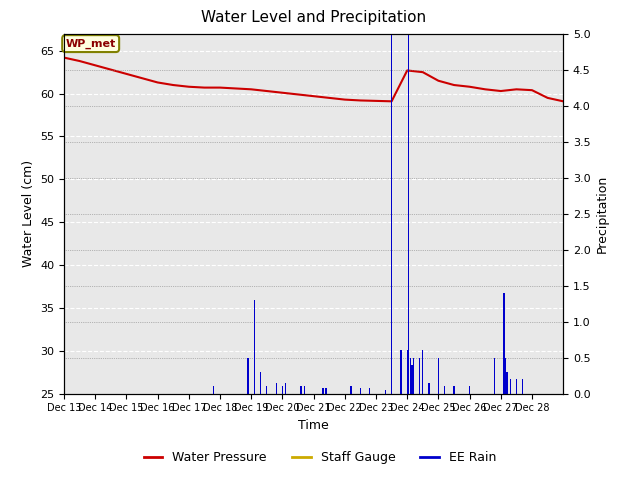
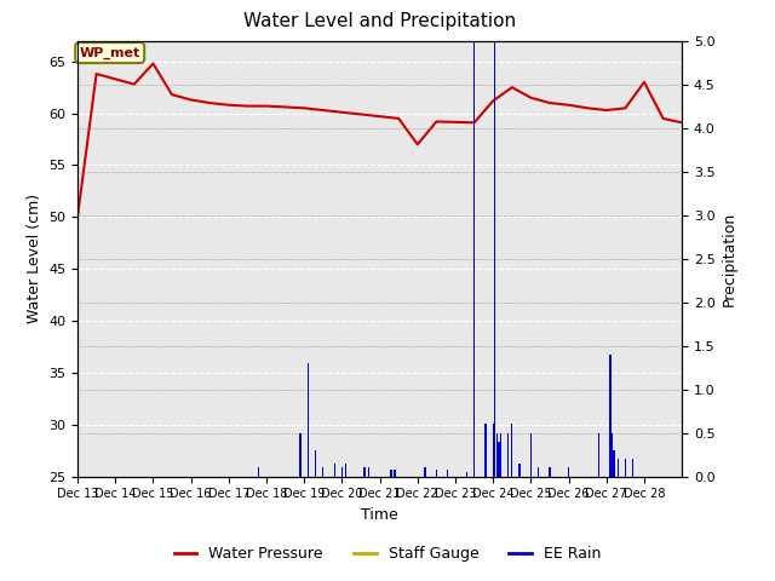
Water Pressure/Dec 13: 64.2 -> 50.0
Water Pressure/Dec 15: 62.3 -> 64.8
Water Pressure/Dec 22: 59.3 -> 57.0
Water Pressure/Dec 24: 62.7 -> 61.2
Water Pressure/Dec 28: 60.4 -> 63.0
